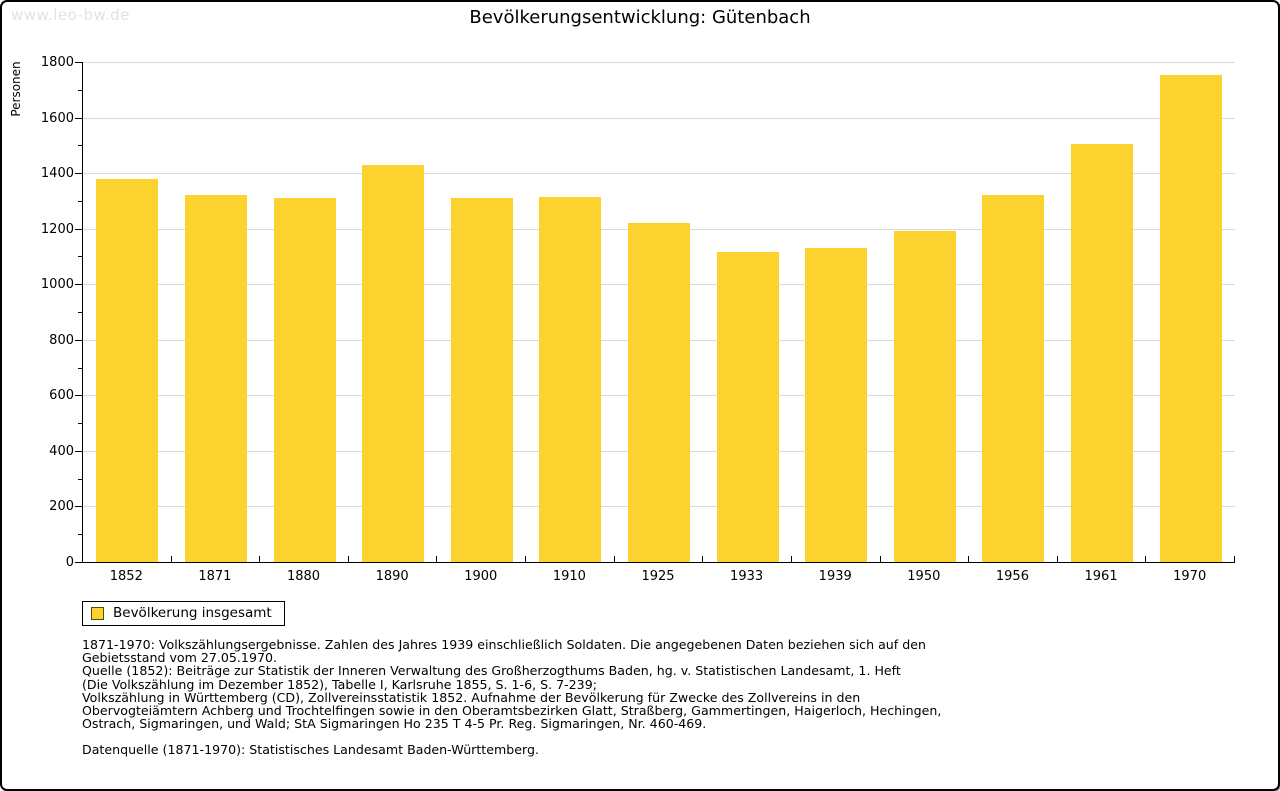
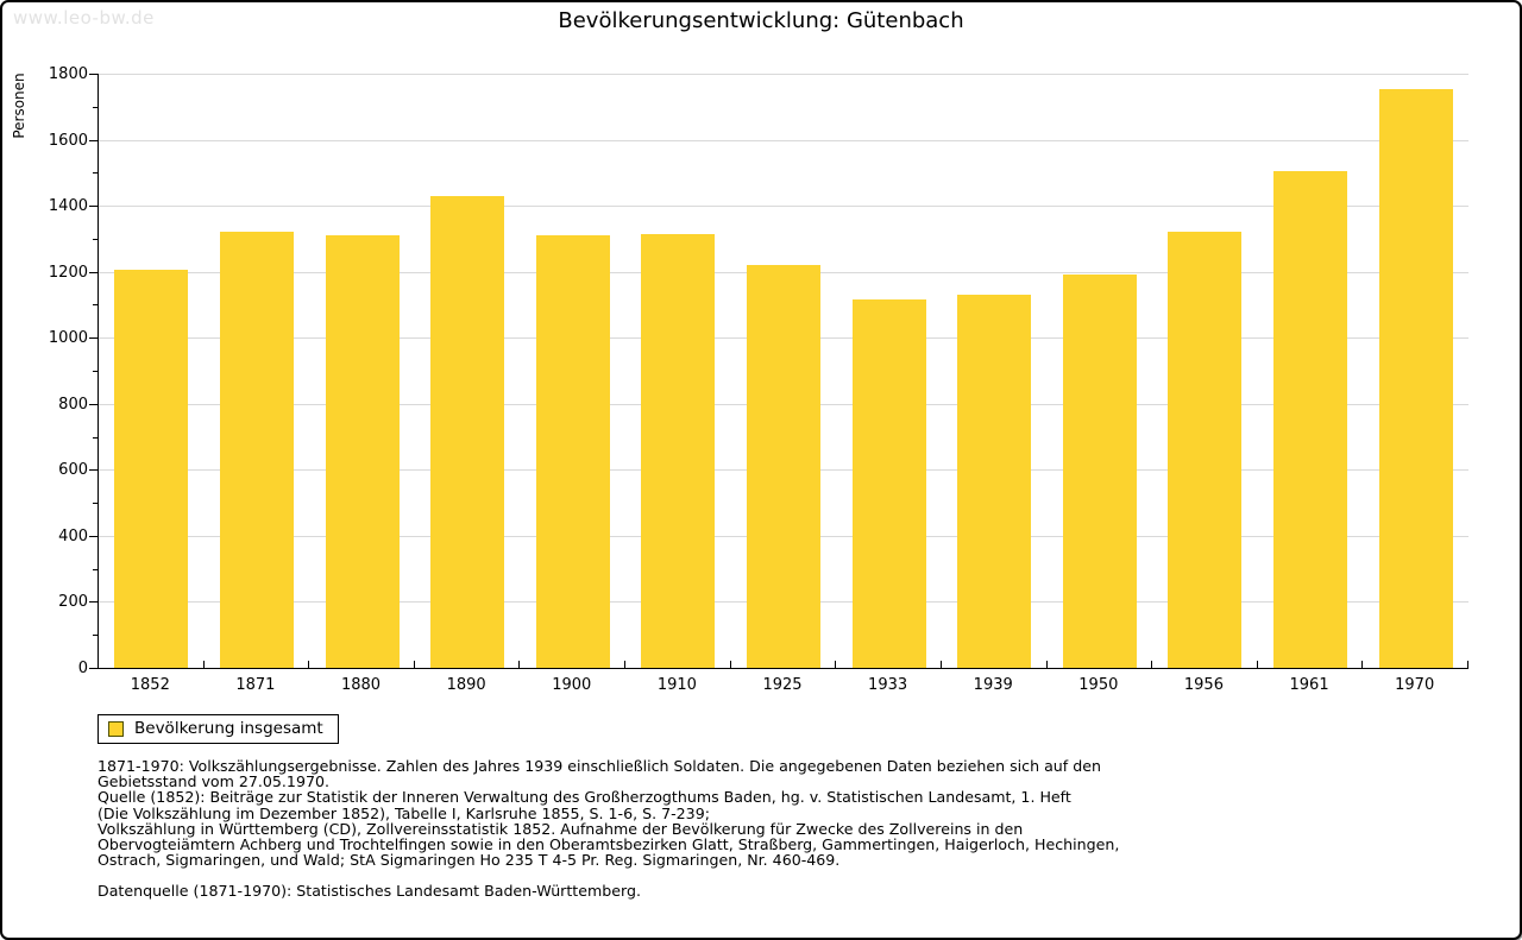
1852: 1380 -> 1200
